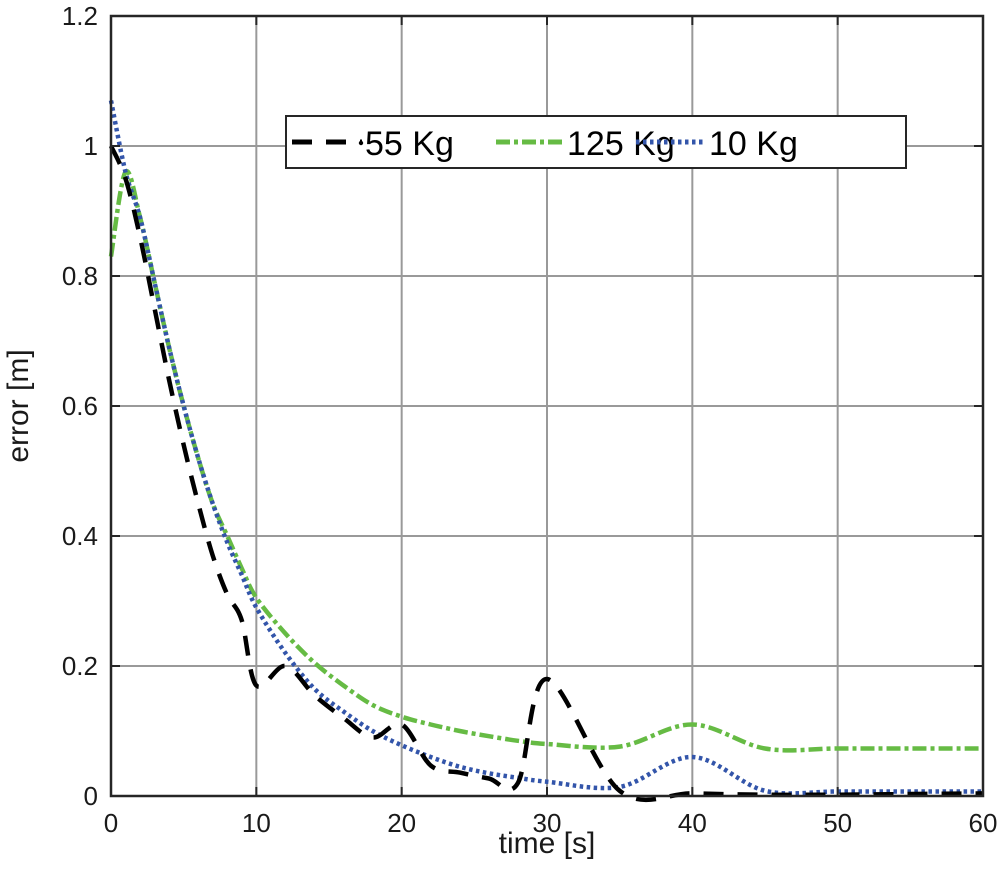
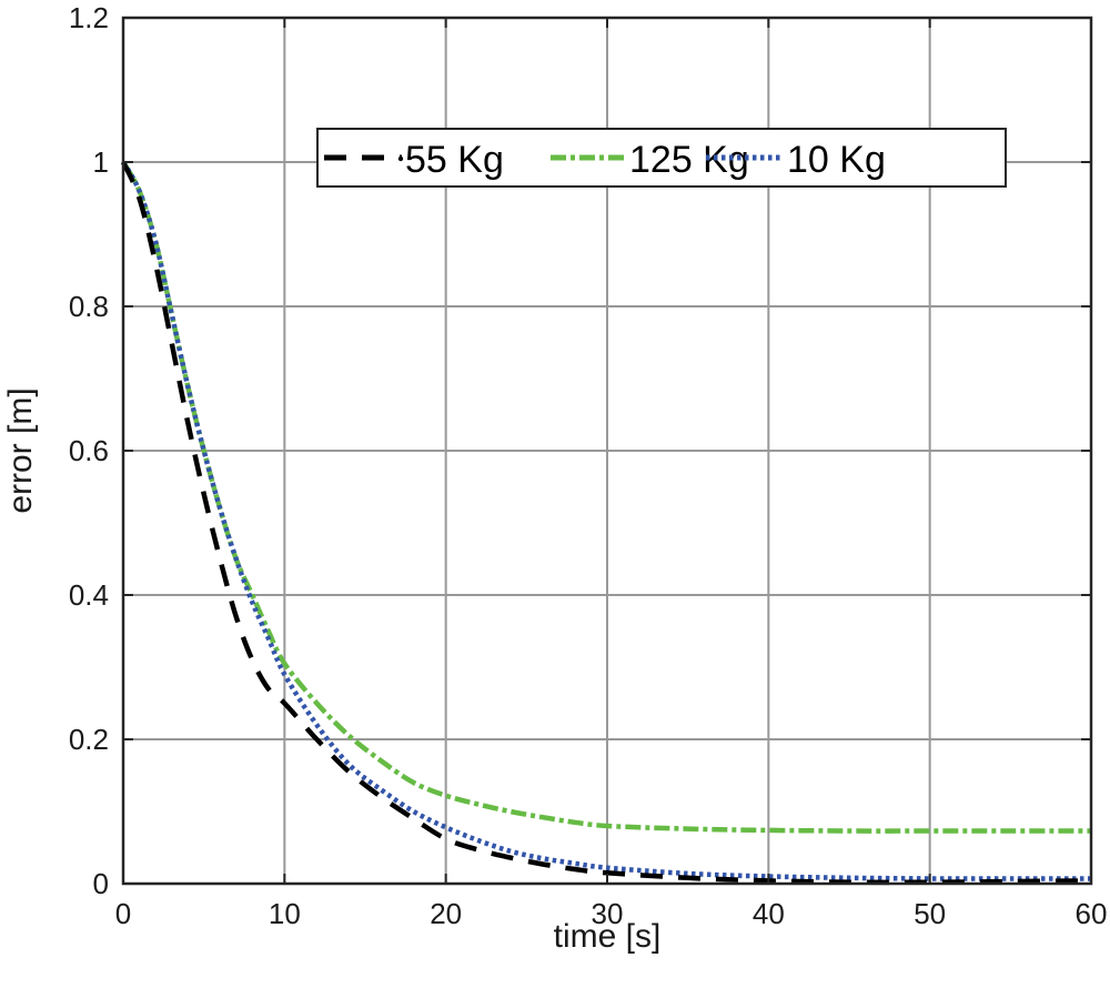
125 Kg/0: 0.83 -> 1.00
10 Kg/0: 1.07 -> 1.00
55 Kg/10: 0.17 -> 0.25
55 Kg/20: 0.11 -> 0.06
55 Kg/30: 0.18 -> 0.01
125 Kg/40: 0.11 -> 0.07
10 Kg/40: 0.06 -> 0.01
